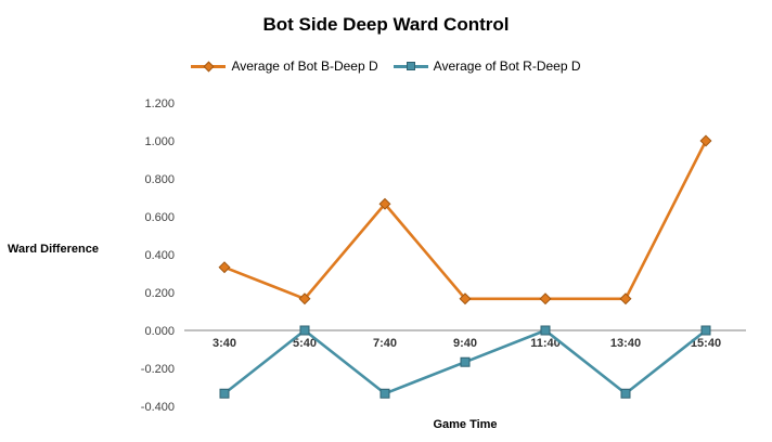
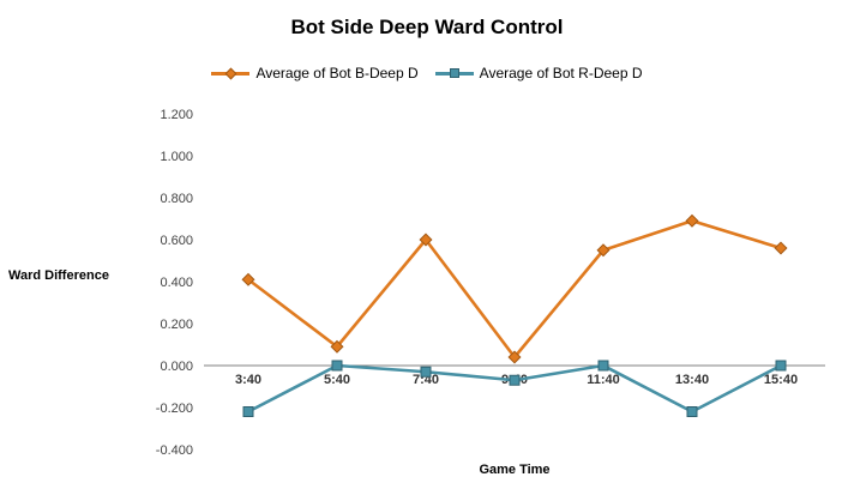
Average of Bot B-Deep D/3:40: 0.33 -> 0.41
Average of Bot R-Deep D/3:40: -0.33 -> -0.22
Average of Bot B-Deep D/5:40: 0.17 -> 0.09
Average of Bot B-Deep D/7:40: 0.67 -> 0.60
Average of Bot R-Deep D/7:40: -0.33 -> -0.03
Average of Bot B-Deep D/9:40: 0.17 -> 0.04
Average of Bot R-Deep D/9:40: -0.17 -> -0.07
Average of Bot B-Deep D/11:40: 0.17 -> 0.55
Average of Bot B-Deep D/13:40: 0.17 -> 0.69
Average of Bot R-Deep D/13:40: -0.33 -> -0.22
Average of Bot B-Deep D/15:40: 1.00 -> 0.56
